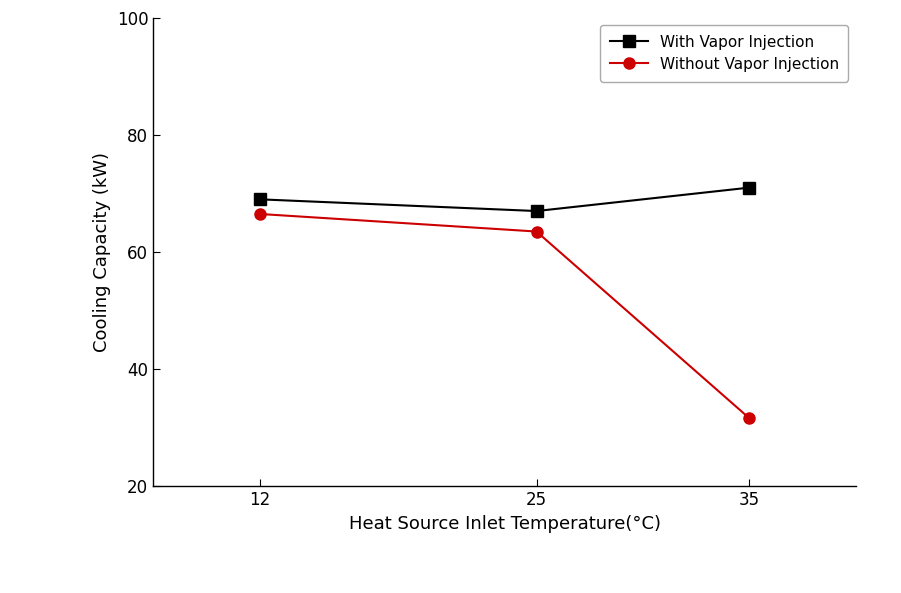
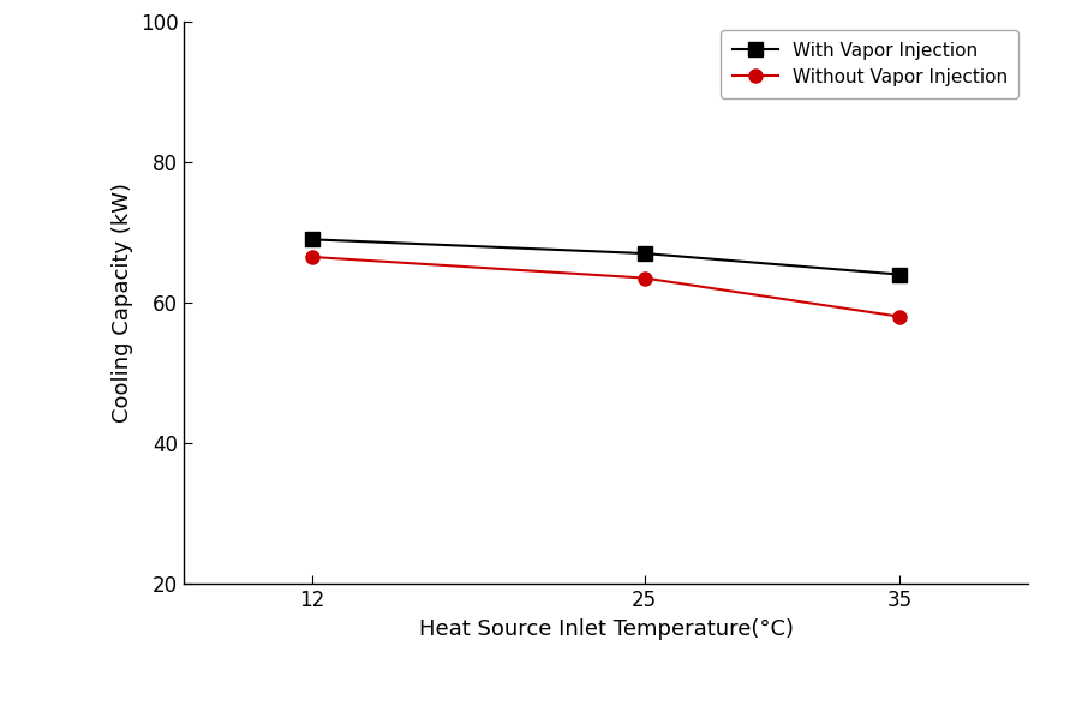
With Vapor Injection/35: 71 -> 64
Without Vapor Injection/35: 31.6 -> 58.0
